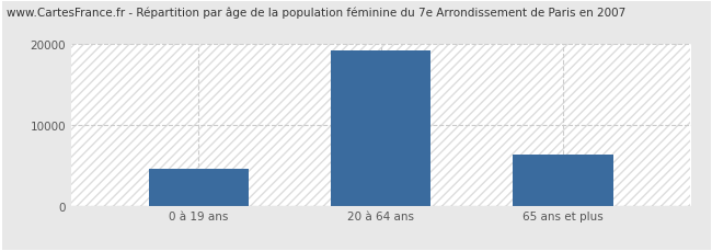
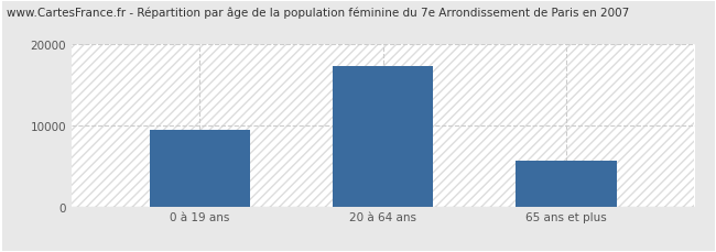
0 à 19 ans: 4500 -> 9400
20 à 64 ans: 19200 -> 17400
65 ans et plus: 6300 -> 5600
